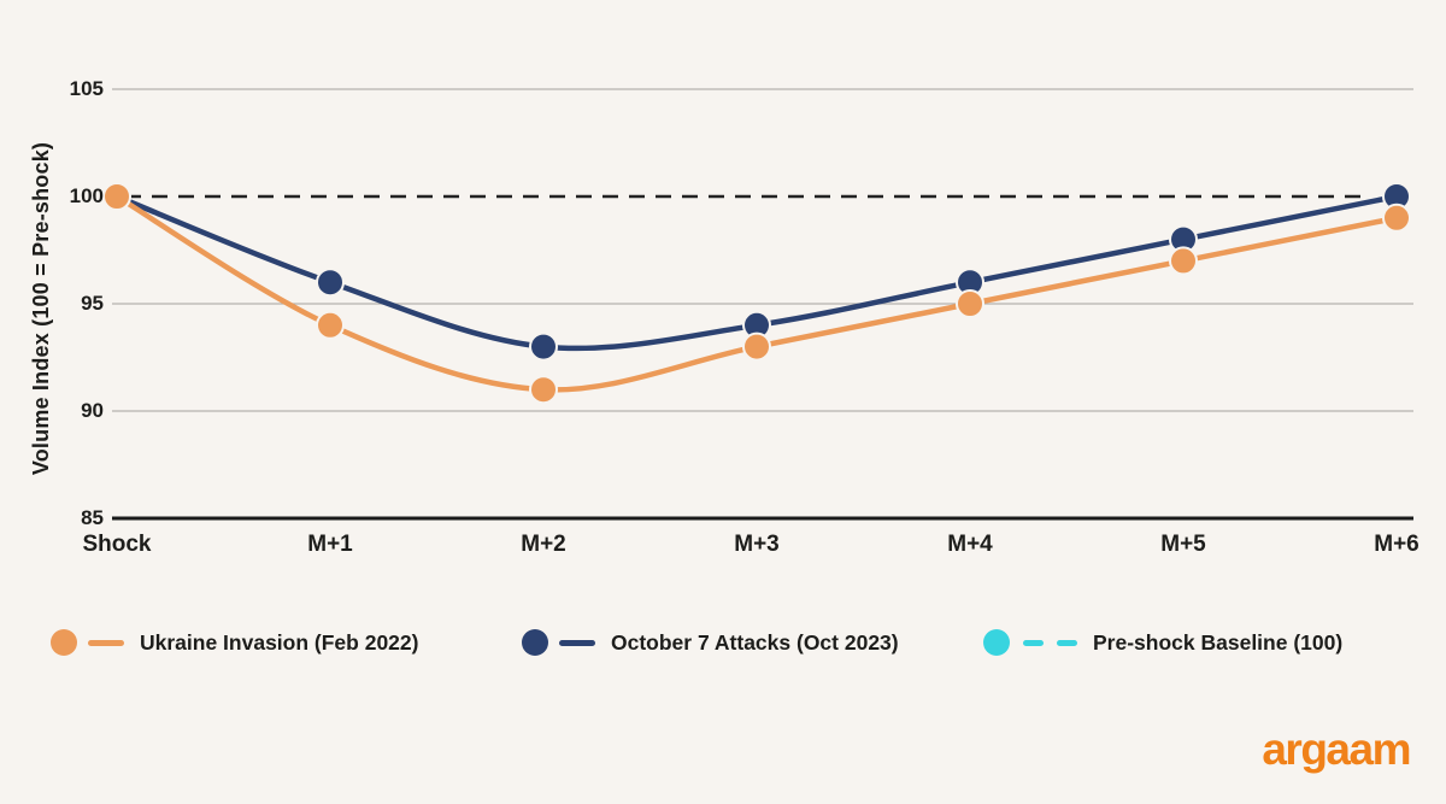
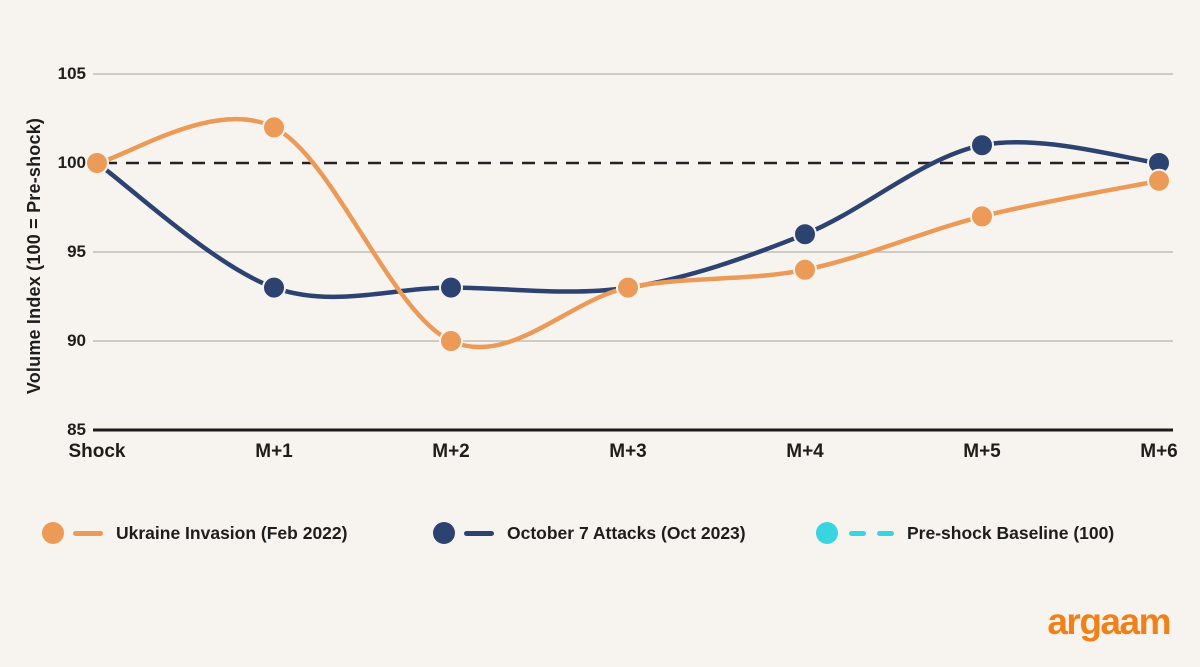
Ukraine Invasion (Feb 2022)/M+1: 94 -> 102
October 7 Attacks (Oct 2023)/M+1: 96 -> 93
Ukraine Invasion (Feb 2022)/M+2: 91 -> 90
October 7 Attacks (Oct 2023)/M+3: 94 -> 93
Ukraine Invasion (Feb 2022)/M+4: 95 -> 94
October 7 Attacks (Oct 2023)/M+5: 98 -> 101
